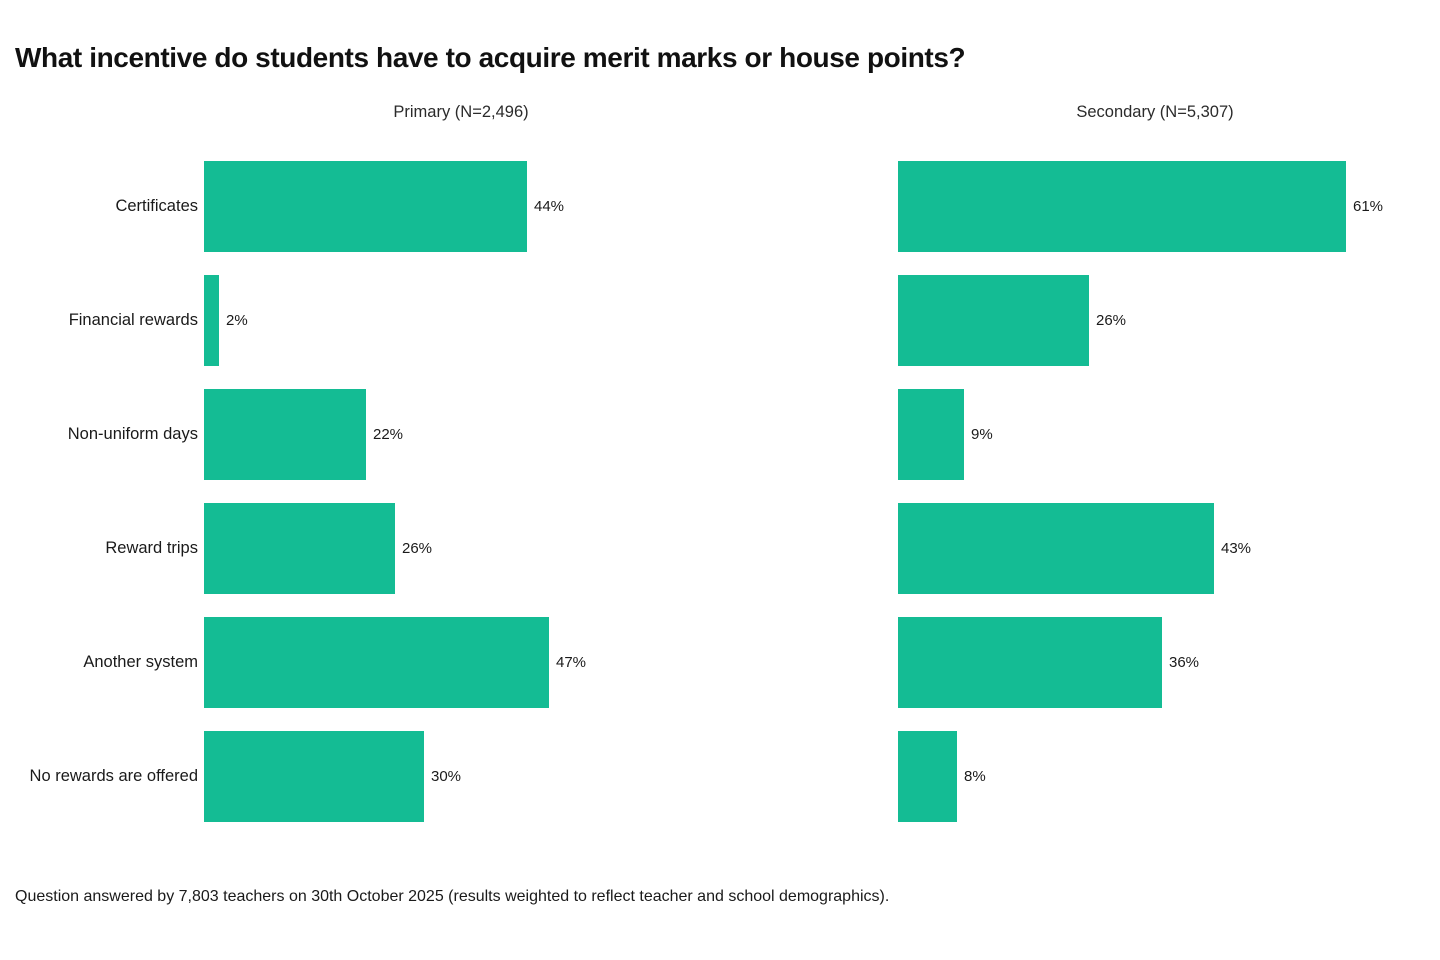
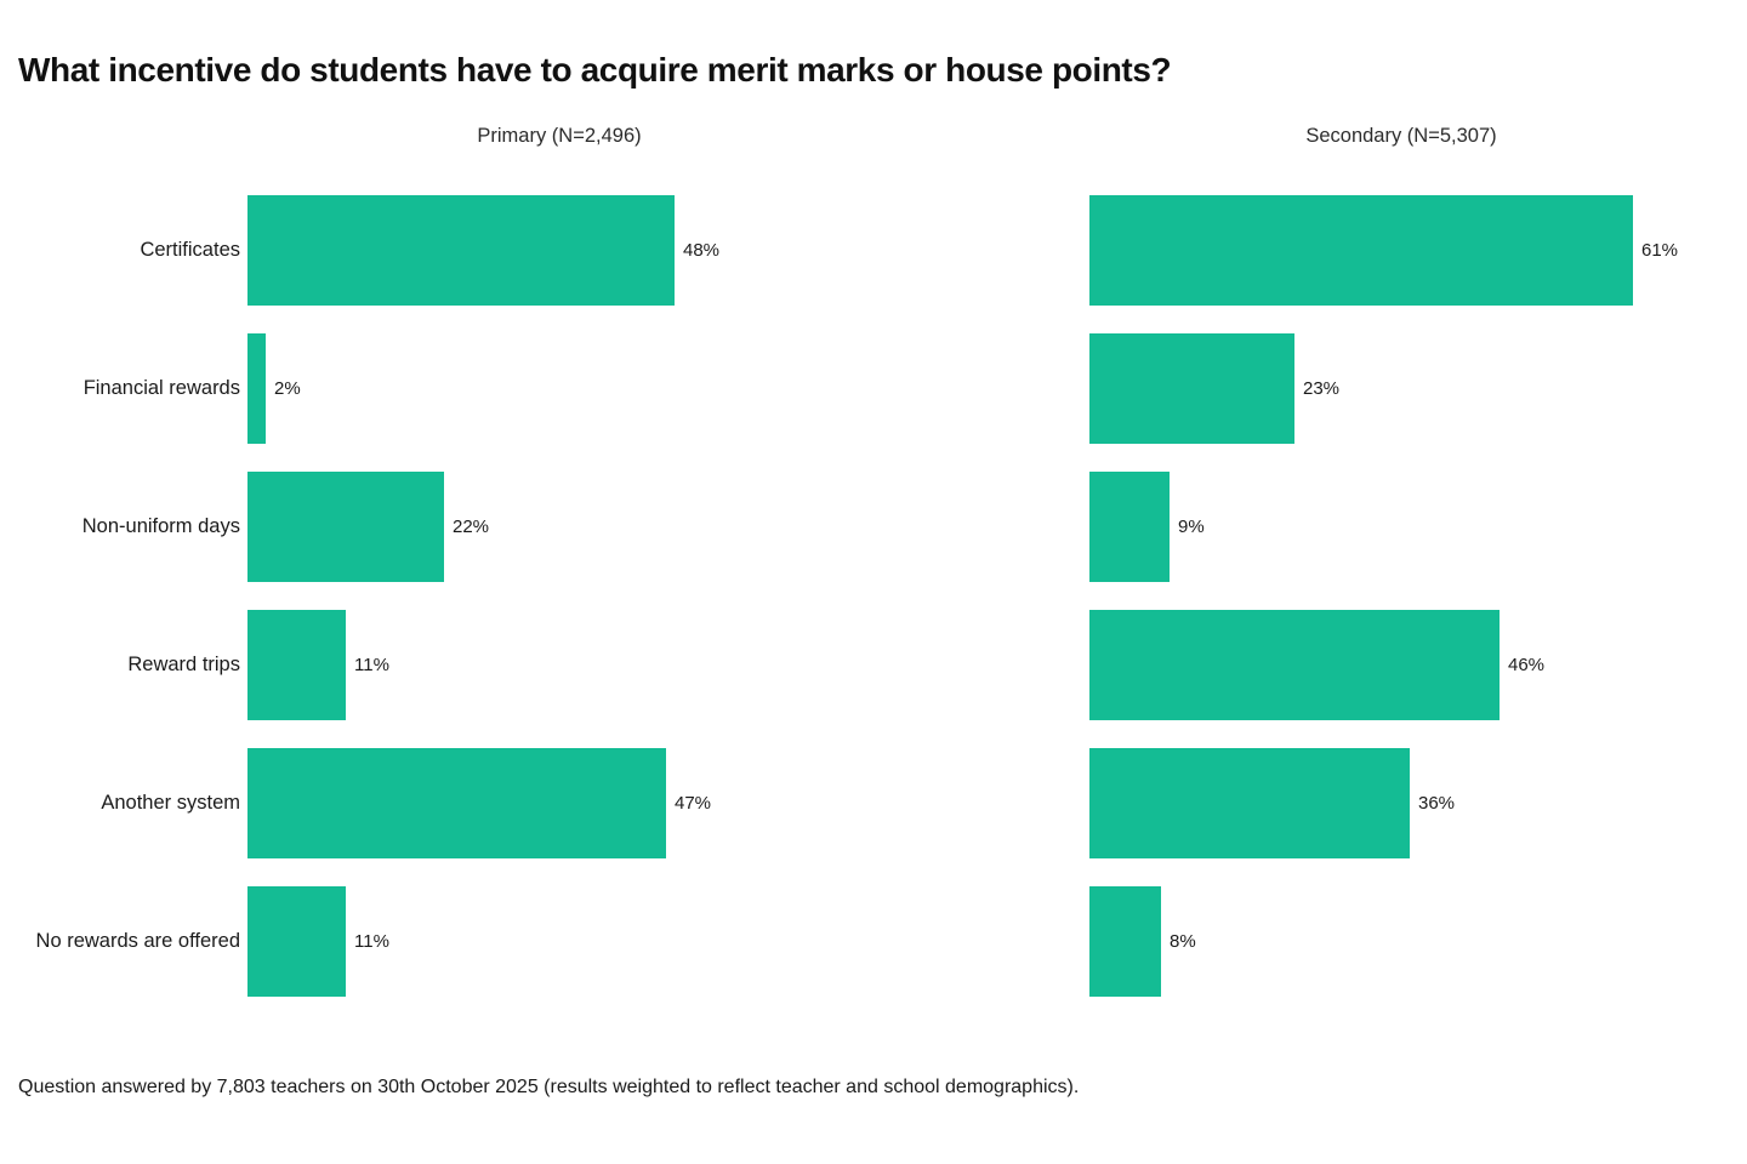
Primary (N=2,496)/Certificates: 44% -> 48%
Secondary (N=5,307)/Financial rewards: 26% -> 23%
Primary (N=2,496)/Reward trips: 26% -> 11%
Secondary (N=5,307)/Reward trips: 43% -> 46%
Primary (N=2,496)/No rewards are offered: 30% -> 11%
